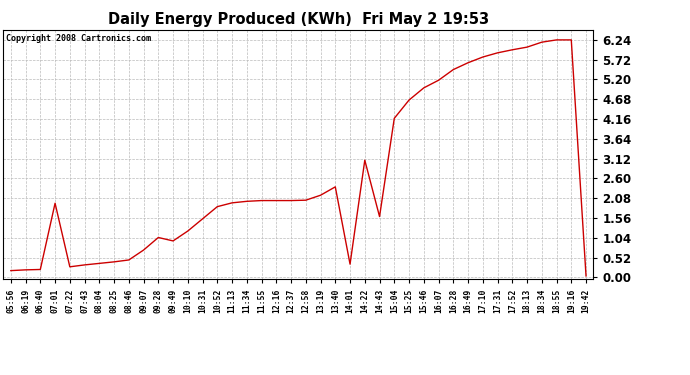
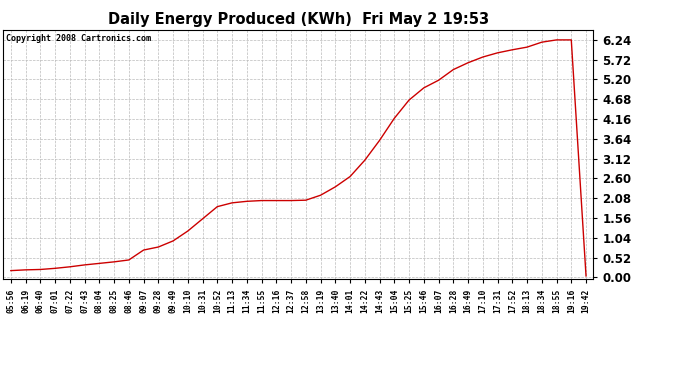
07:01: 1.95 -> 0.24
09:28: 1.05 -> 0.80
14:01: 0.35 -> 2.65
14:43: 1.60 -> 3.60
